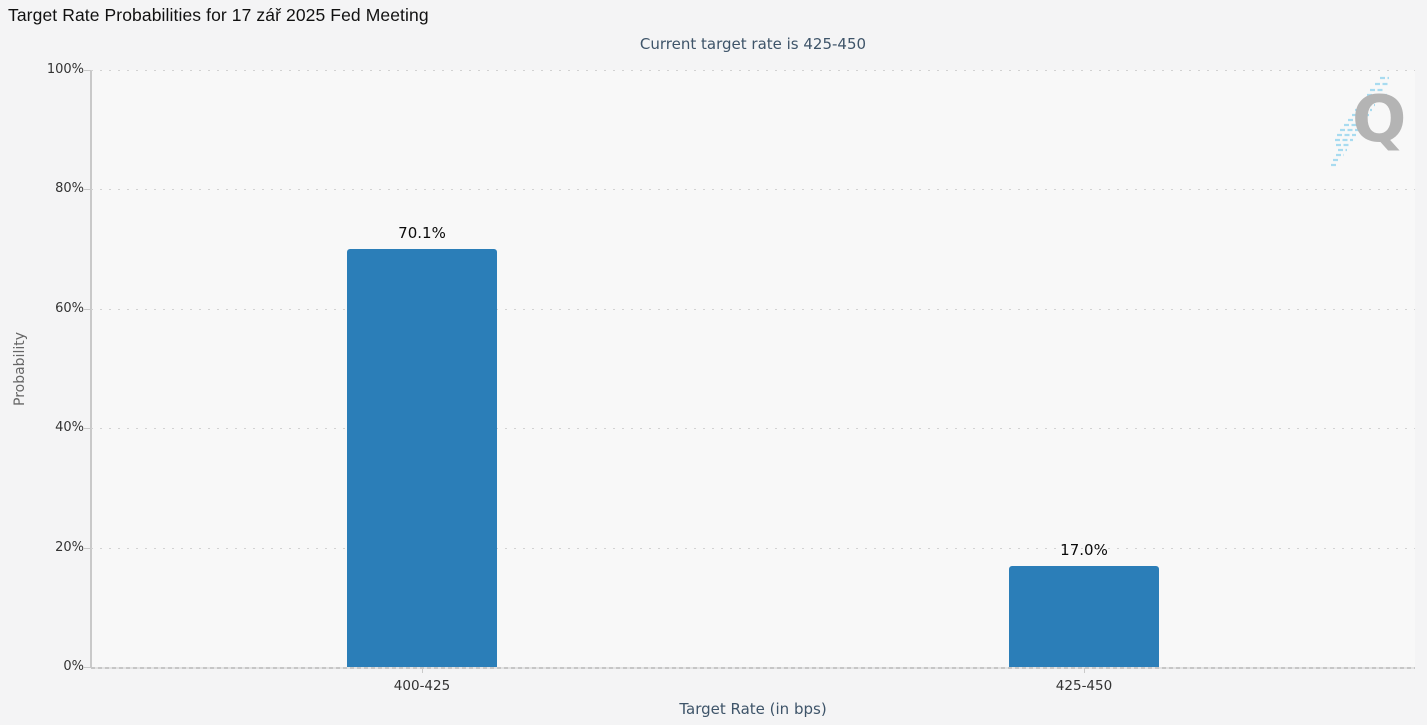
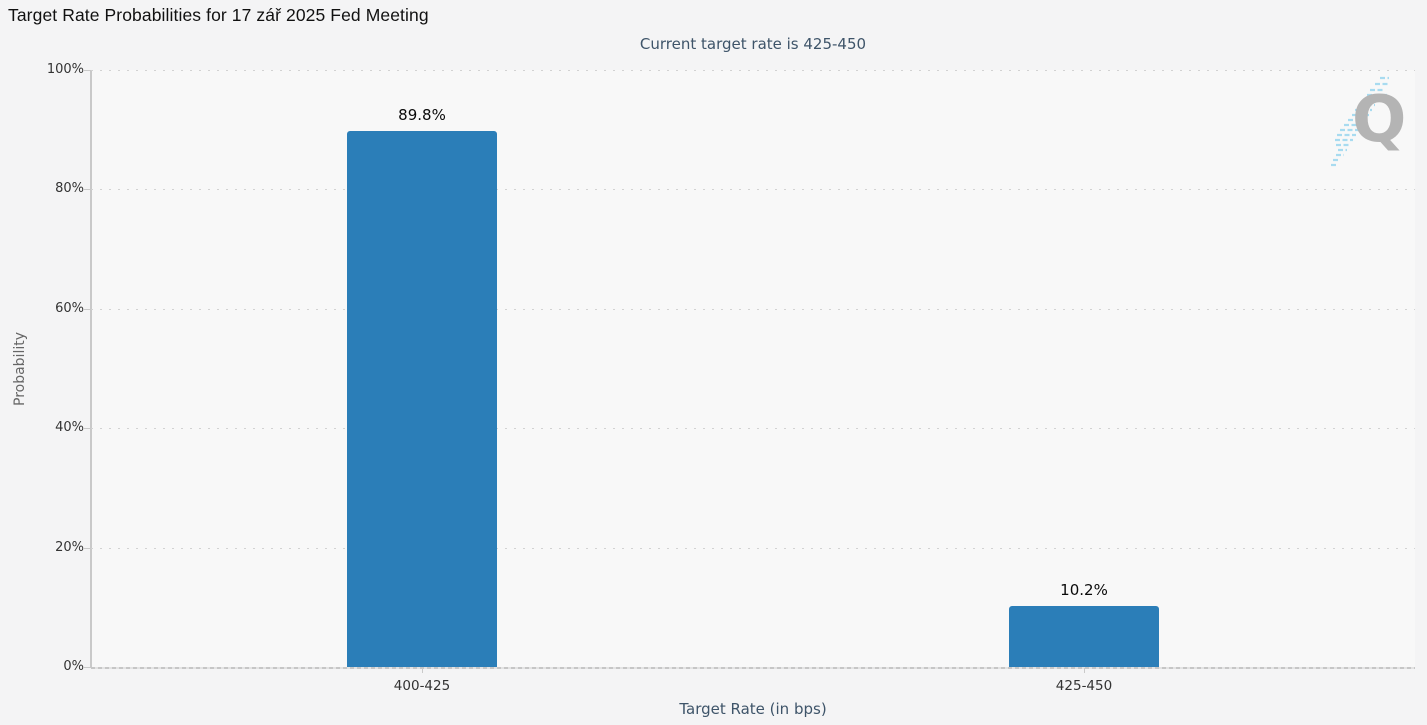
400-425: 70.1% -> 89.8%
425-450: 17.0% -> 10.2%
